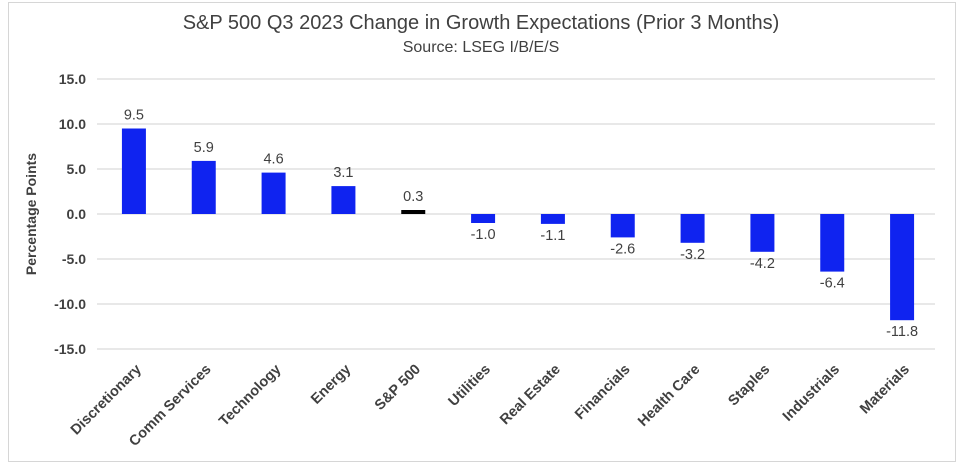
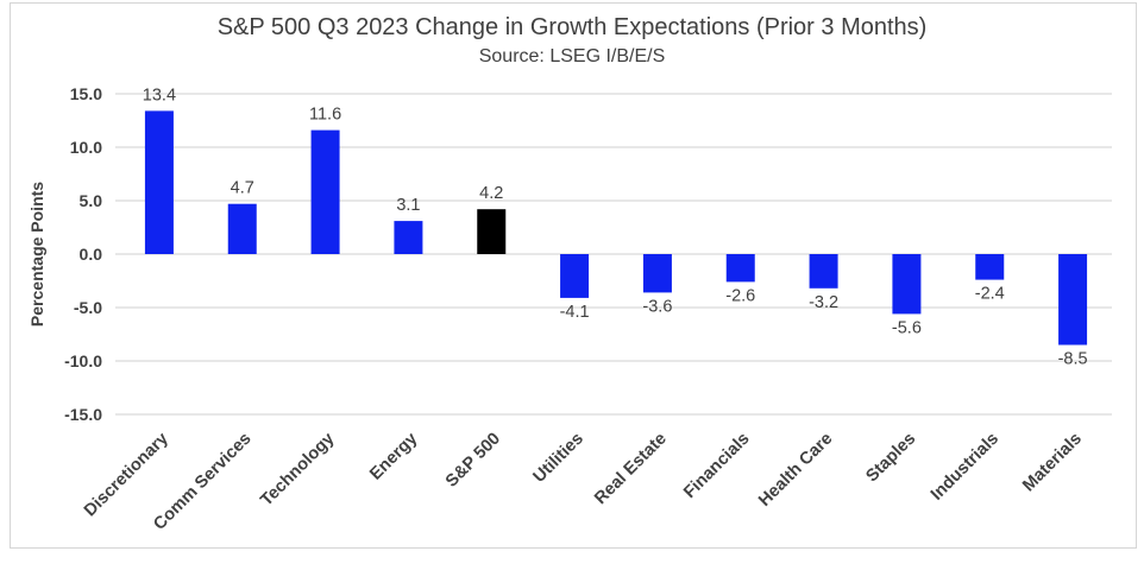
Discretionary: 9.5 -> 13.4
Comm Services: 5.9 -> 4.7
Technology: 4.6 -> 11.6
S&P 500: 0.3 -> 4.2
Utilities: -1.0 -> -4.1
Real Estate: -1.1 -> -3.6
Staples: -4.2 -> -5.6
Industrials: -6.4 -> -2.4
Materials: -11.8 -> -8.5
